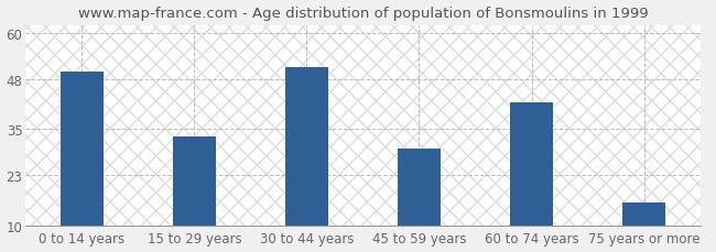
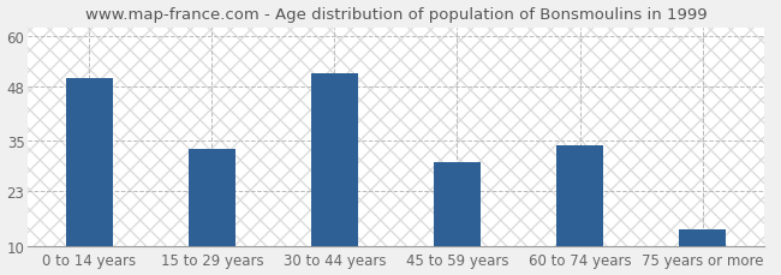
60 to 74 years: 42 -> 34
75 years or more: 16 -> 14
